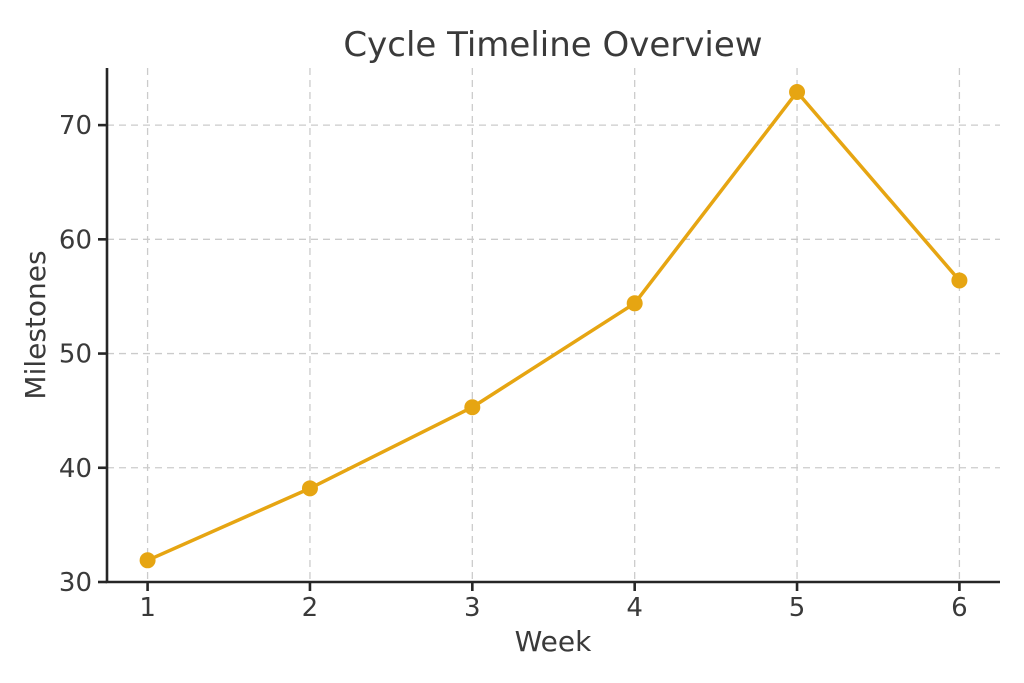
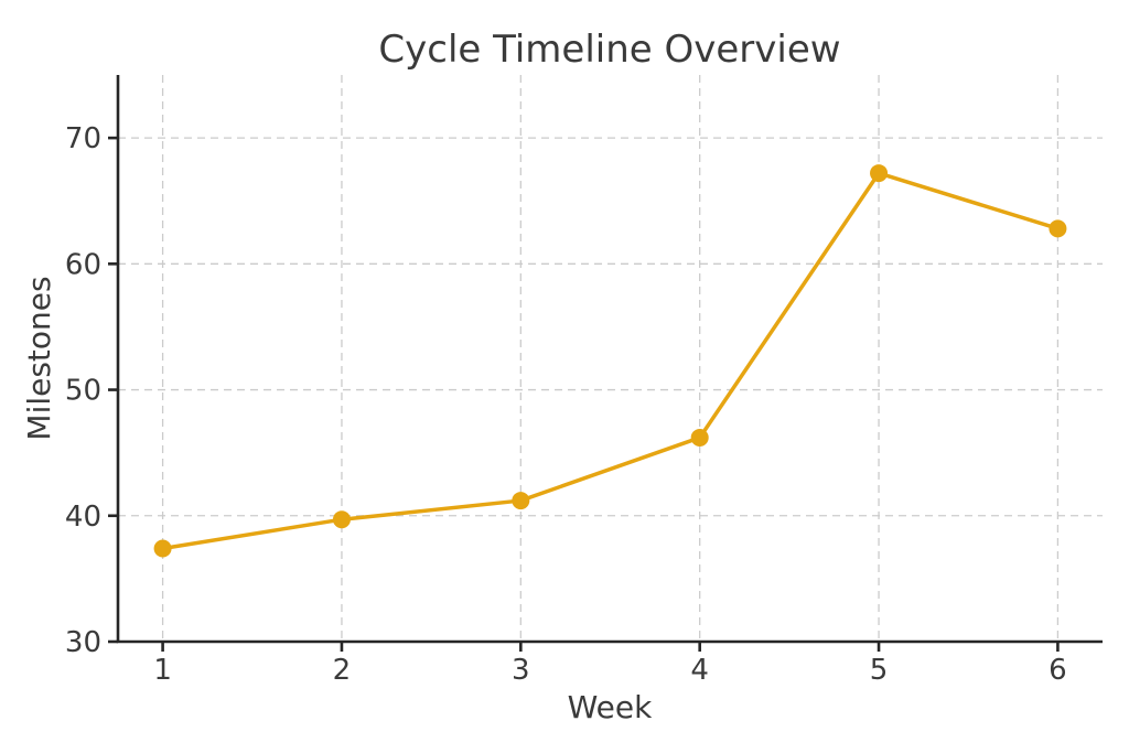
1: 31.9 -> 37.4
2: 38.2 -> 39.7
3: 45.3 -> 41.2
4: 54.4 -> 46.2
5: 72.9 -> 67.2
6: 56.4 -> 62.8
